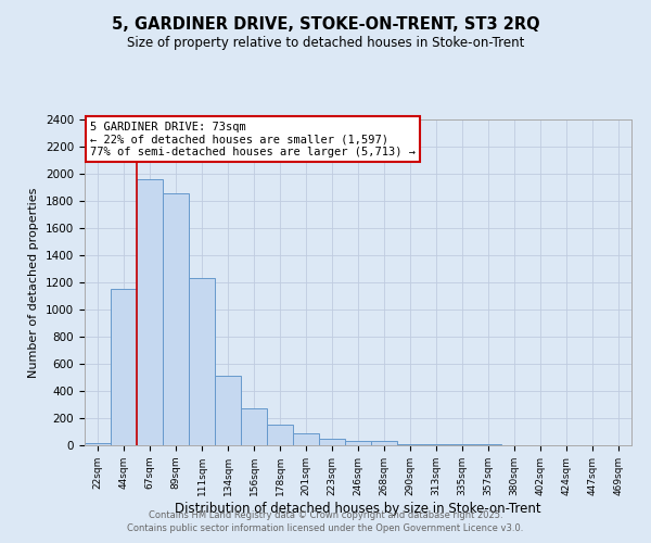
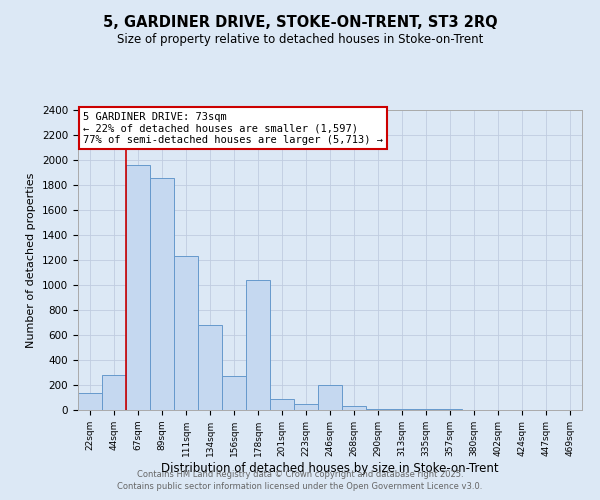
22sqm: 20 -> 140
44sqm: 1160 -> 280
134sqm: 520 -> 680
178sqm: 160 -> 1040
246sqm: 30 -> 200
